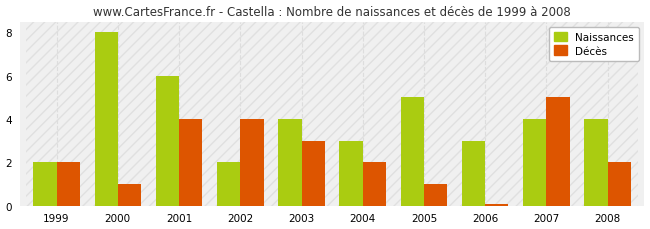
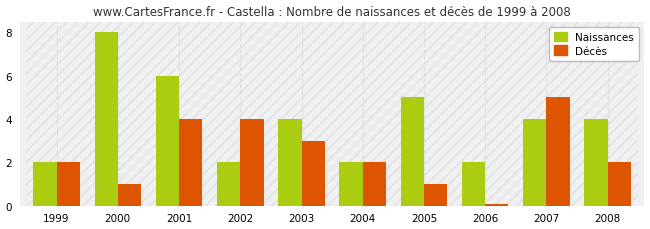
Naissances/2004: 3 -> 2
Naissances/2006: 3 -> 2
